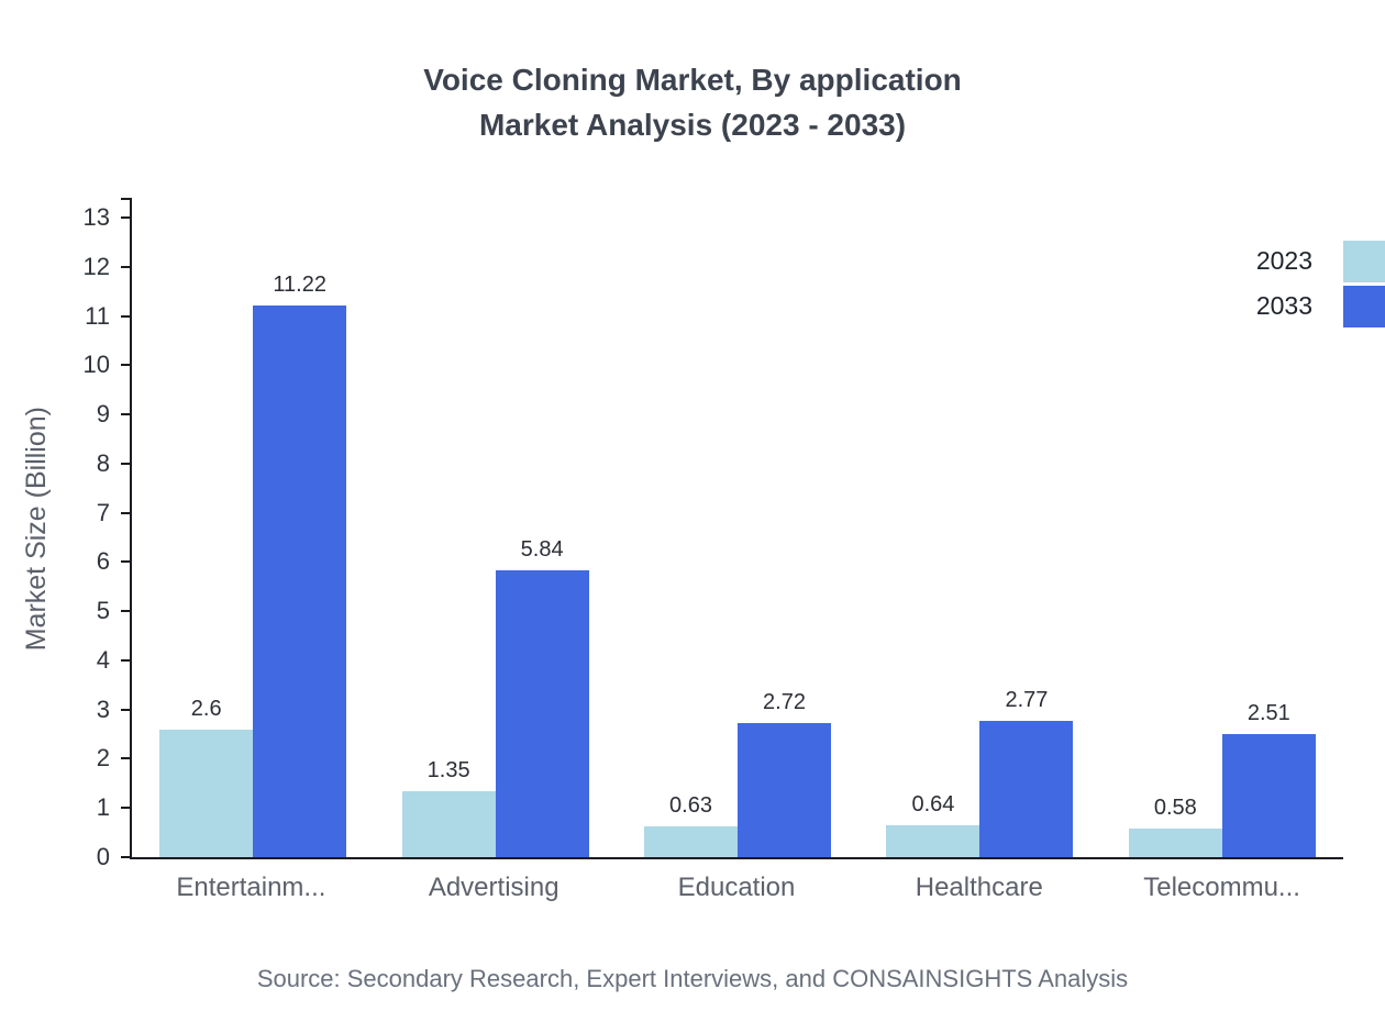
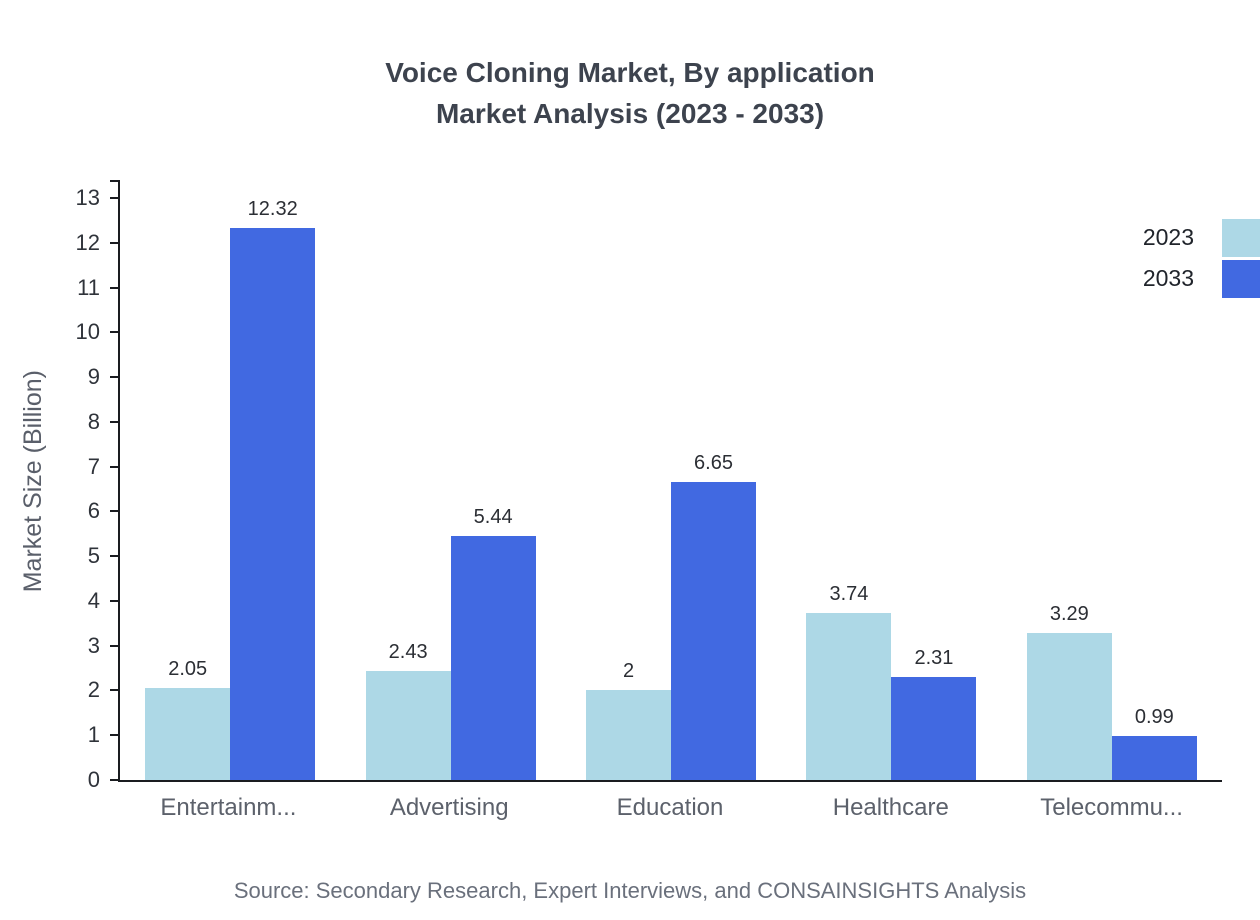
2023/Entertainm...: 2.6 -> 2.05
2033/Entertainm...: 11.22 -> 12.32
2023/Advertising: 1.35 -> 2.43
2033/Advertising: 5.84 -> 5.44
2023/Education: 0.63 -> 2
2033/Education: 2.72 -> 6.65
2023/Healthcare: 0.64 -> 3.74
2033/Healthcare: 2.77 -> 2.31
2023/Telecommu...: 0.58 -> 3.29
2033/Telecommu...: 2.51 -> 0.99
